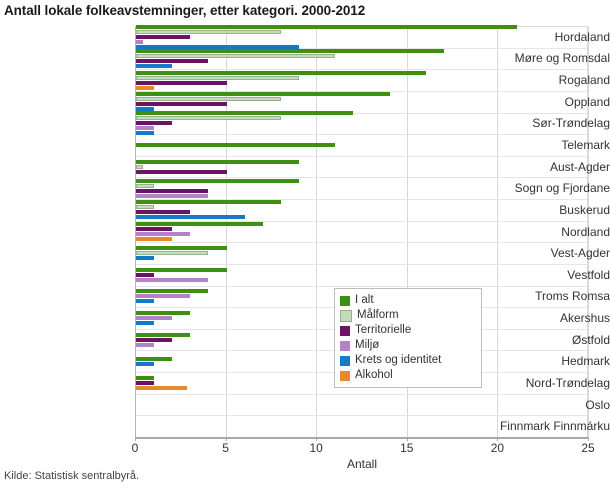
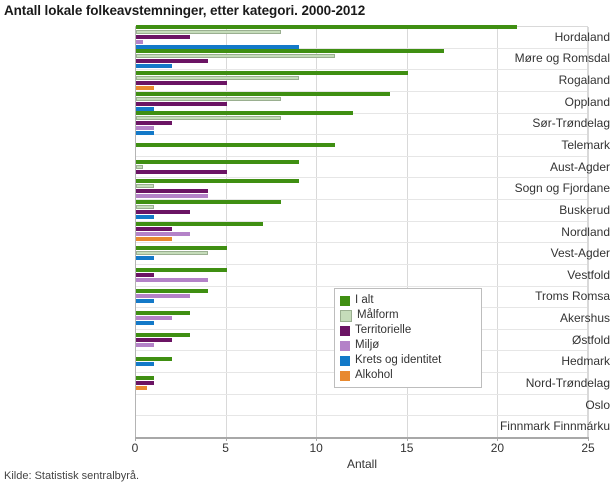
I alt/Rogaland: 16 -> 15
Krets og identitet/Buskerud: 6 -> 1
Alkohol/Nord-Trøndelag: 2.8 -> 0.6
